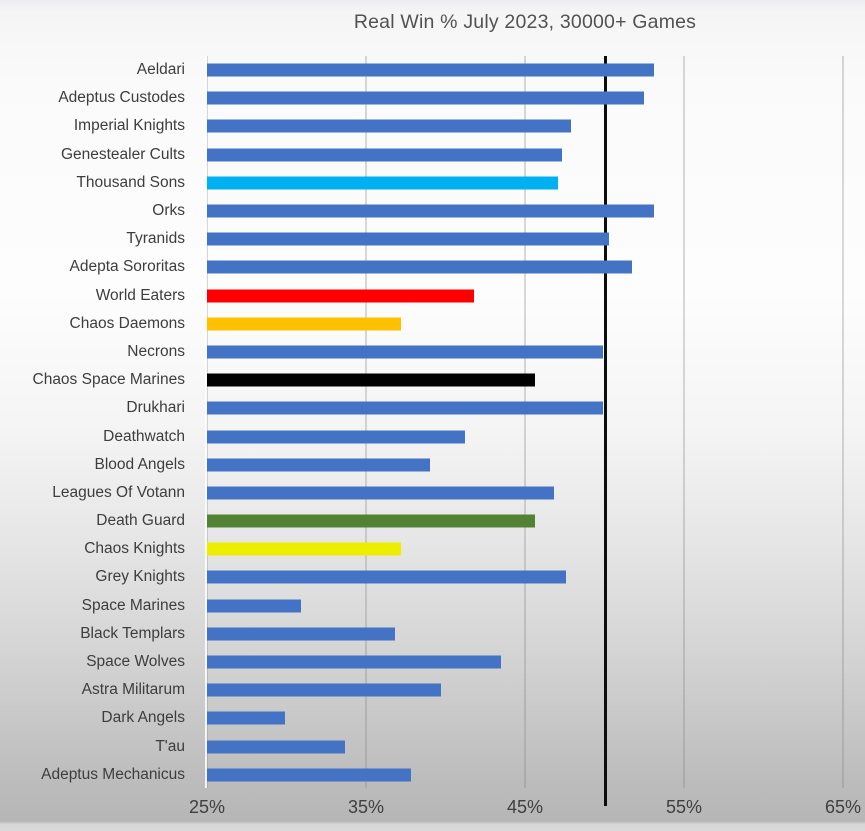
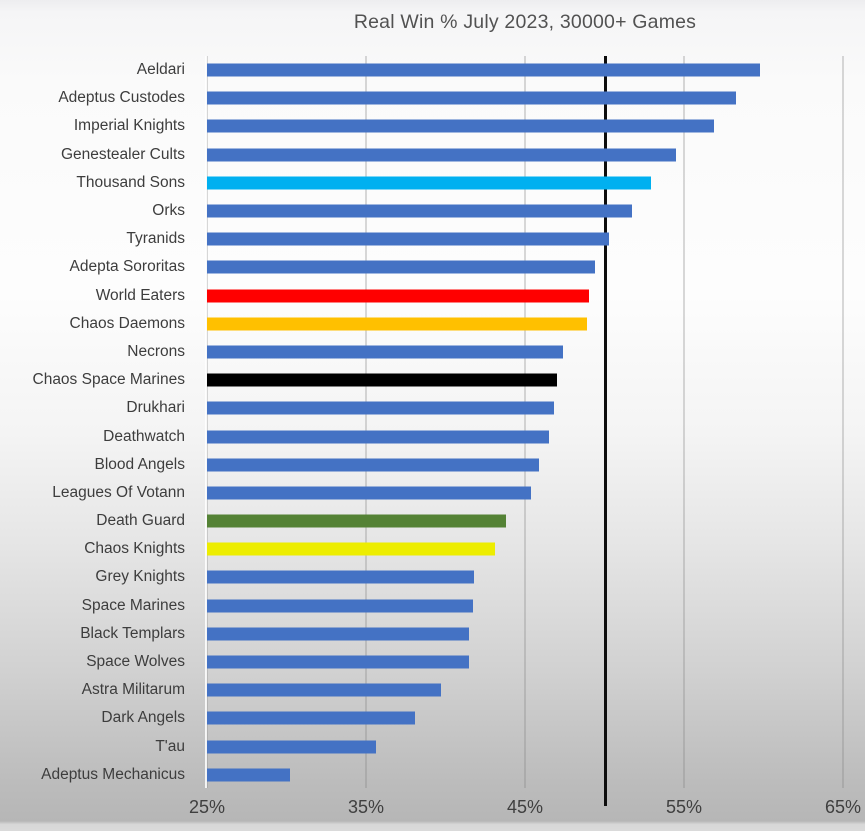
Aeldari: 53.1% -> 59.8%
Adeptus Custodes: 52.5% -> 58.3%
Imperial Knights: 47.9% -> 56.9%
Genestealer Cults: 47.3% -> 54.5%
Thousand Sons: 47.1% -> 52.9%
Orks: 53.1% -> 51.7%
Adepta Sororitas: 51.7% -> 49.4%
World Eaters: 41.8% -> 49.0%
Chaos Daemons: 37.2% -> 48.9%
Necrons: 49.9% -> 47.4%
Chaos Space Marines: 45.6% -> 47.0%
Drukhari: 49.9% -> 46.8%
Deathwatch: 41.2% -> 46.5%
Blood Angels: 39.0% -> 45.9%
Leagues Of Votann: 46.8% -> 45.4%
Death Guard: 45.6% -> 43.8%
Chaos Knights: 37.2% -> 43.1%
Grey Knights: 47.6% -> 41.8%
Space Marines: 30.9% -> 41.7%
Black Templars: 36.8% -> 41.5%
Space Wolves: 43.5% -> 41.5%
Dark Angels: 29.9% -> 38.1%
T'au: 33.7% -> 35.6%
Adeptus Mechanicus: 37.8% -> 30.2%
